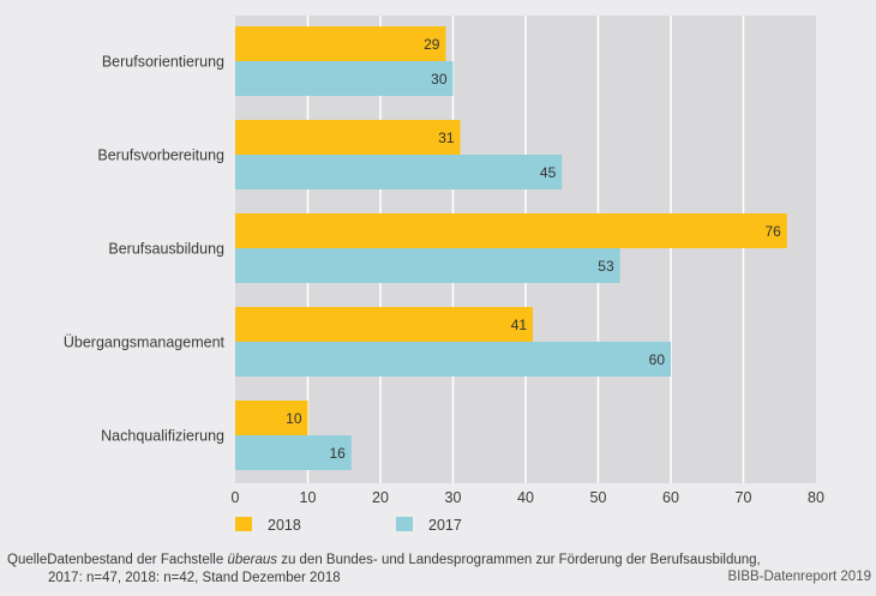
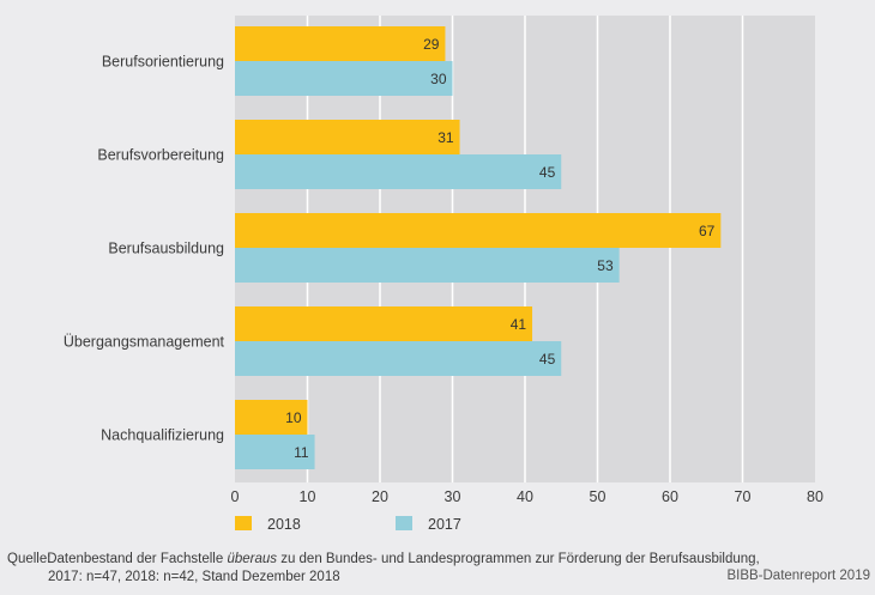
2018/Berufsausbildung: 76 -> 67
2017/Übergangsmanagement: 60 -> 45
2017/Nachqualifizierung: 16 -> 11
